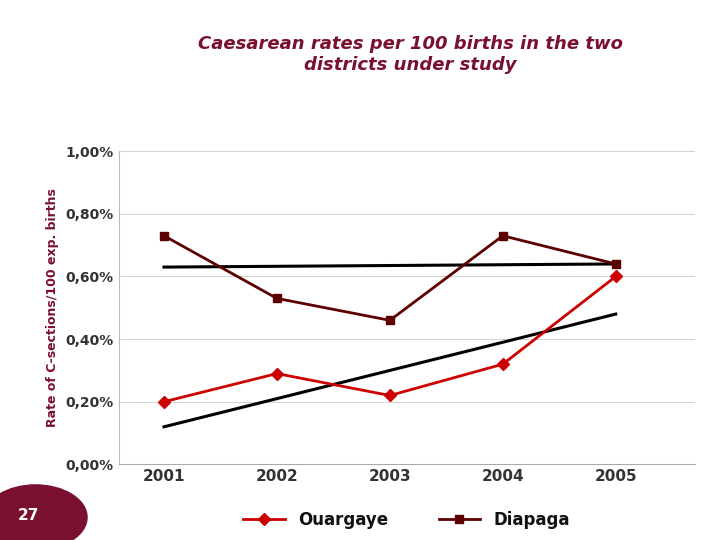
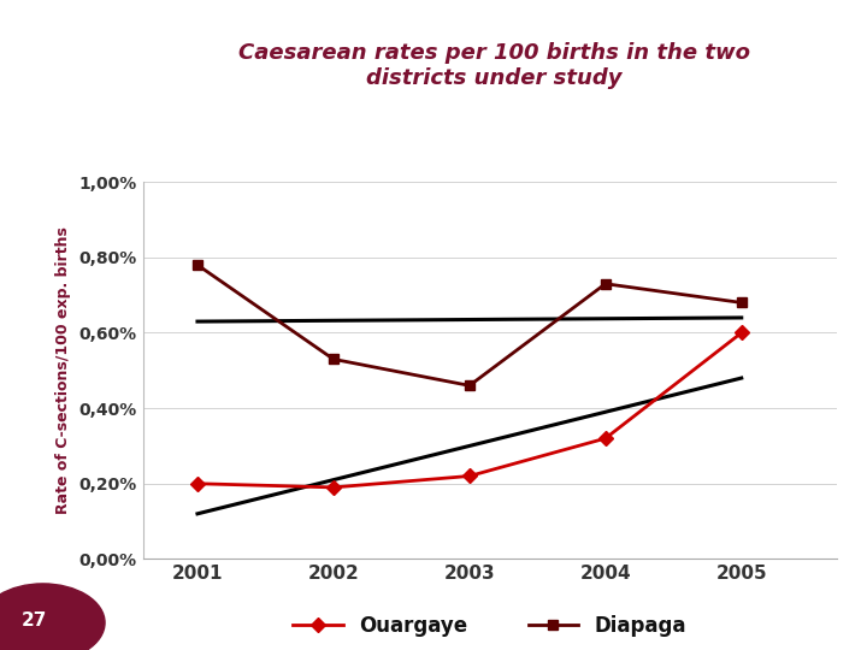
Diapaga/2001: 0,73% -> 0,78%
Ouargaye/2002: 0,29% -> 0,19%
Diapaga/2005: 0,64% -> 0,68%
